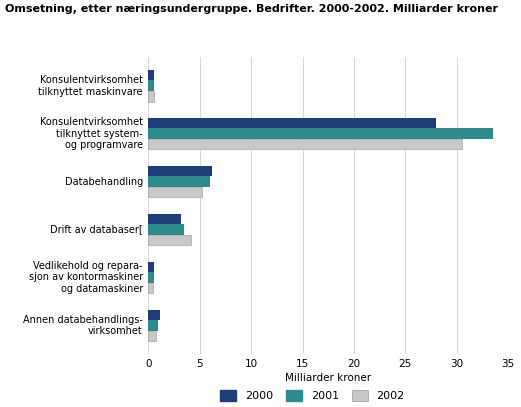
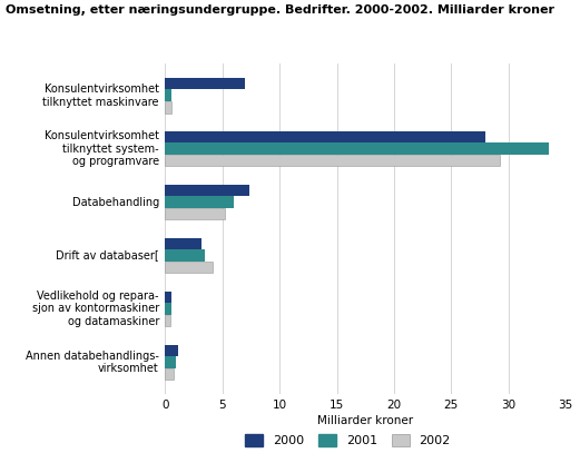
2000/Konsulentvirksomhet tilknyttet maskinvare: 0.5 -> 7.0
2002/Konsulentvirksomhet tilknyttet system- og programvare: 30.5 -> 29.3
2000/Databehandling: 6.2 -> 7.4
